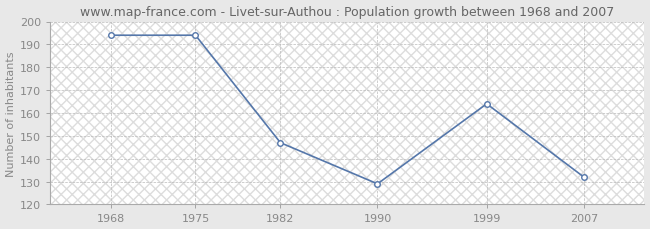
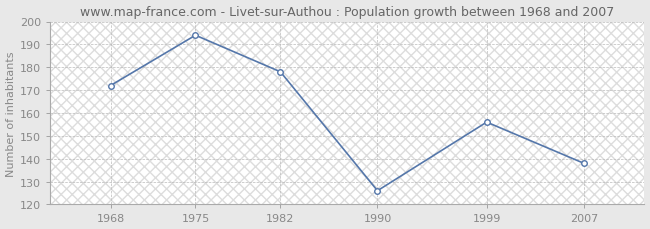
1968: 194 -> 172
1982: 147 -> 178
1990: 129 -> 126
1999: 164 -> 156
2007: 132 -> 138
